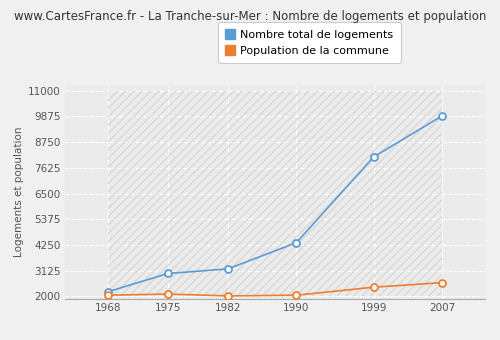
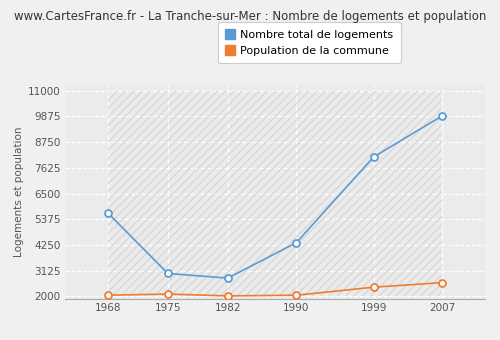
Nombre total de logements/1968: 2200 -> 5650
Nombre total de logements/1982: 3200 -> 2800
